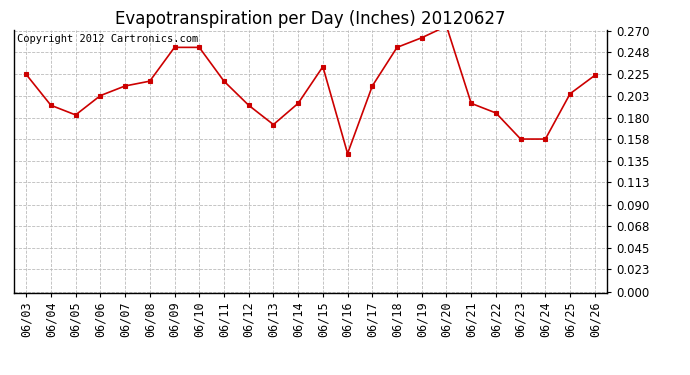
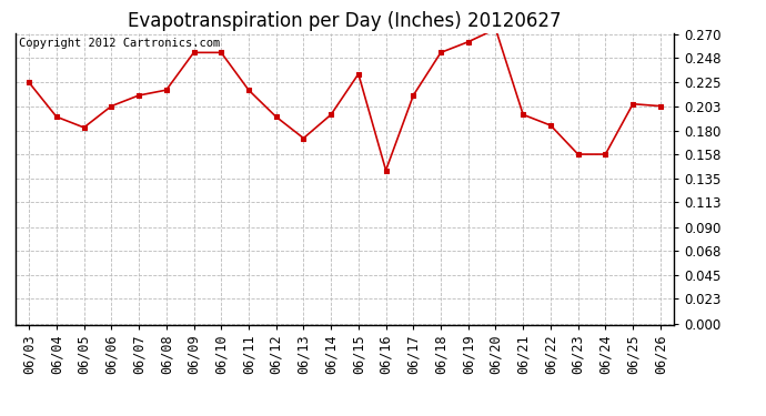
06/26: 0.224 -> 0.203
